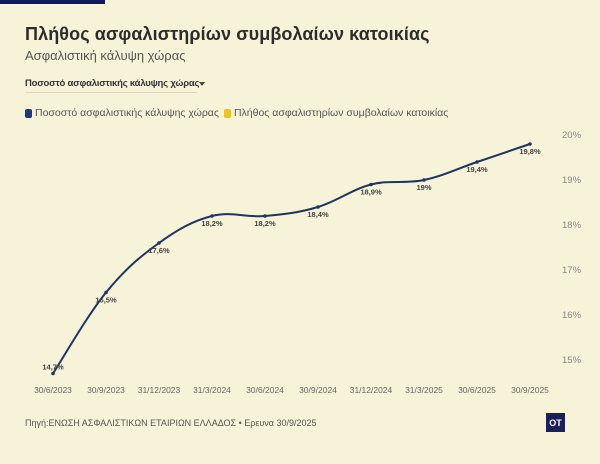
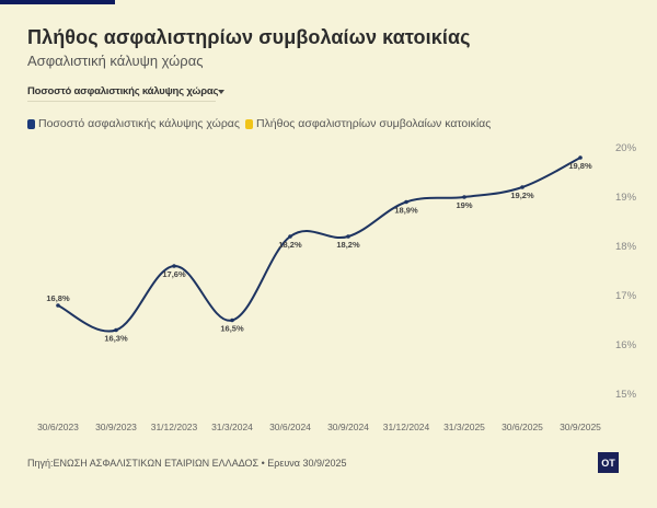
30/6/2023: 14,7% -> 16,8%
30/9/2023: 16,5% -> 16,3%
31/3/2024: 18,2% -> 16,5%
30/9/2024: 18,4% -> 18,2%
30/6/2025: 19,4% -> 19,2%
